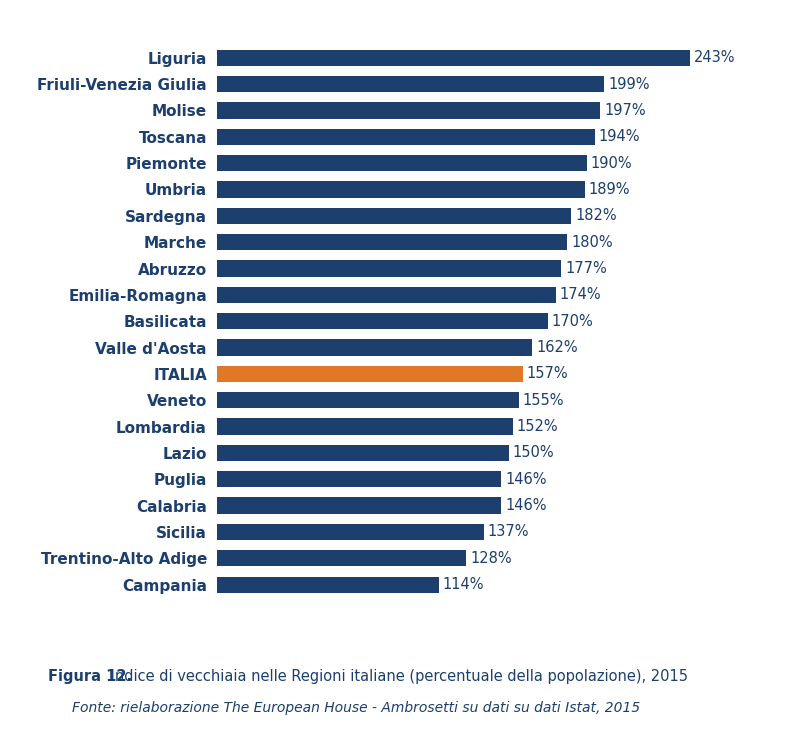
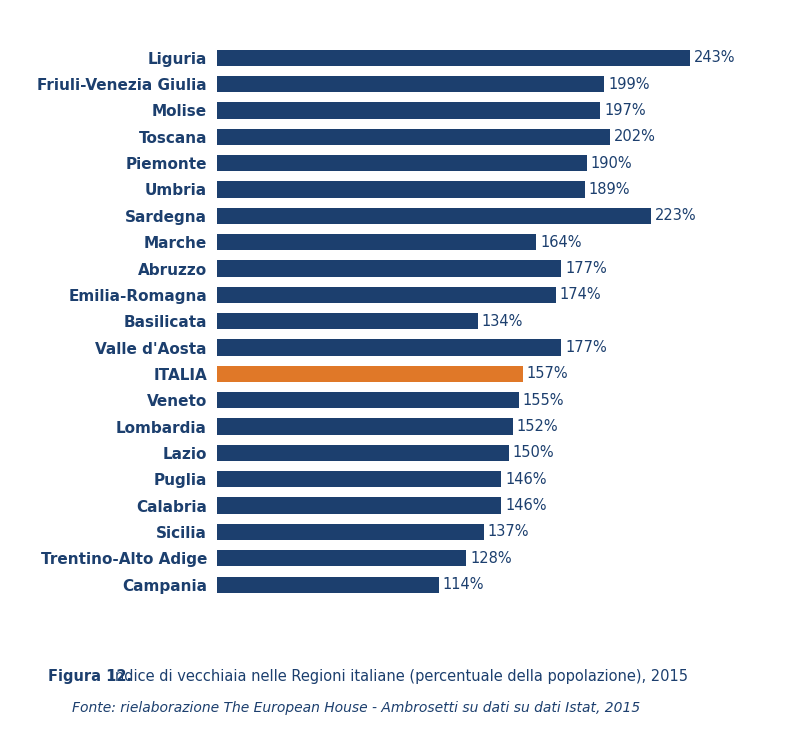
Toscana: 194% -> 202%
Sardegna: 182% -> 223%
Marche: 180% -> 164%
Basilicata: 170% -> 134%
Valle d'Aosta: 162% -> 177%
